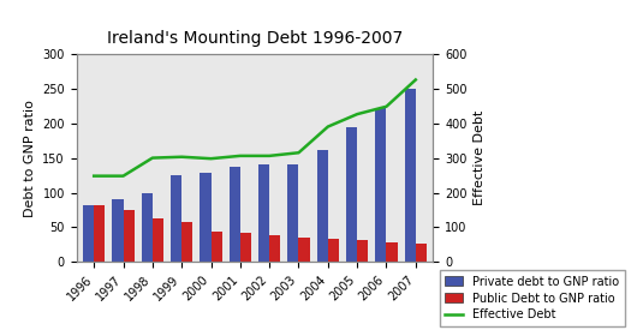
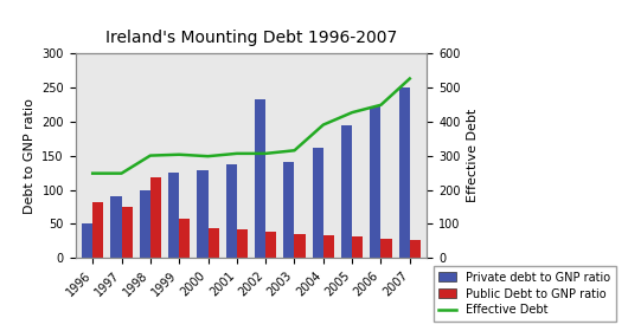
Private debt to GNP ratio/1996: 82 -> 50
Public Debt to GNP ratio/1998: 63 -> 118
Private debt to GNP ratio/2002: 140 -> 232
